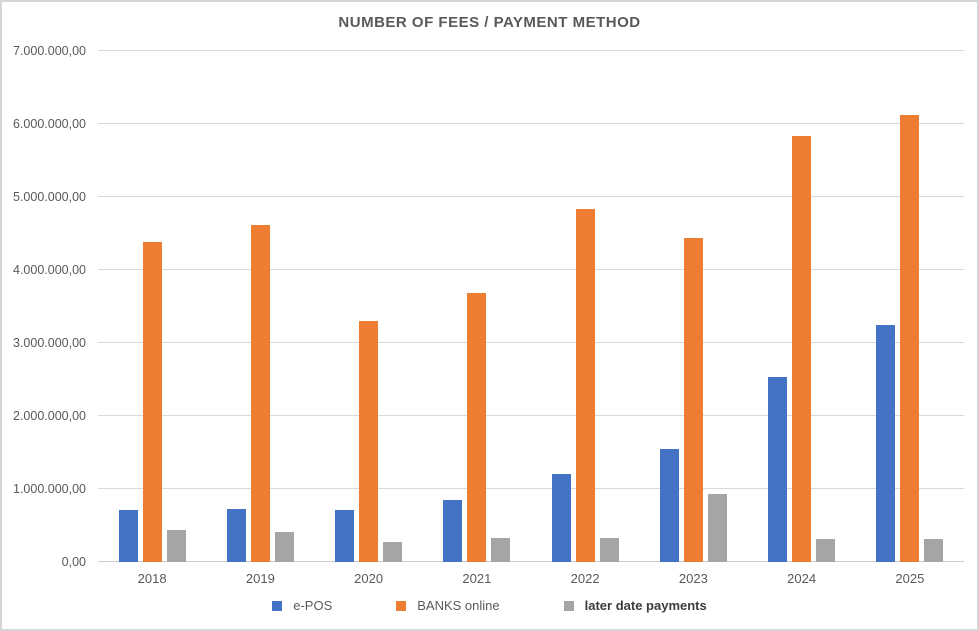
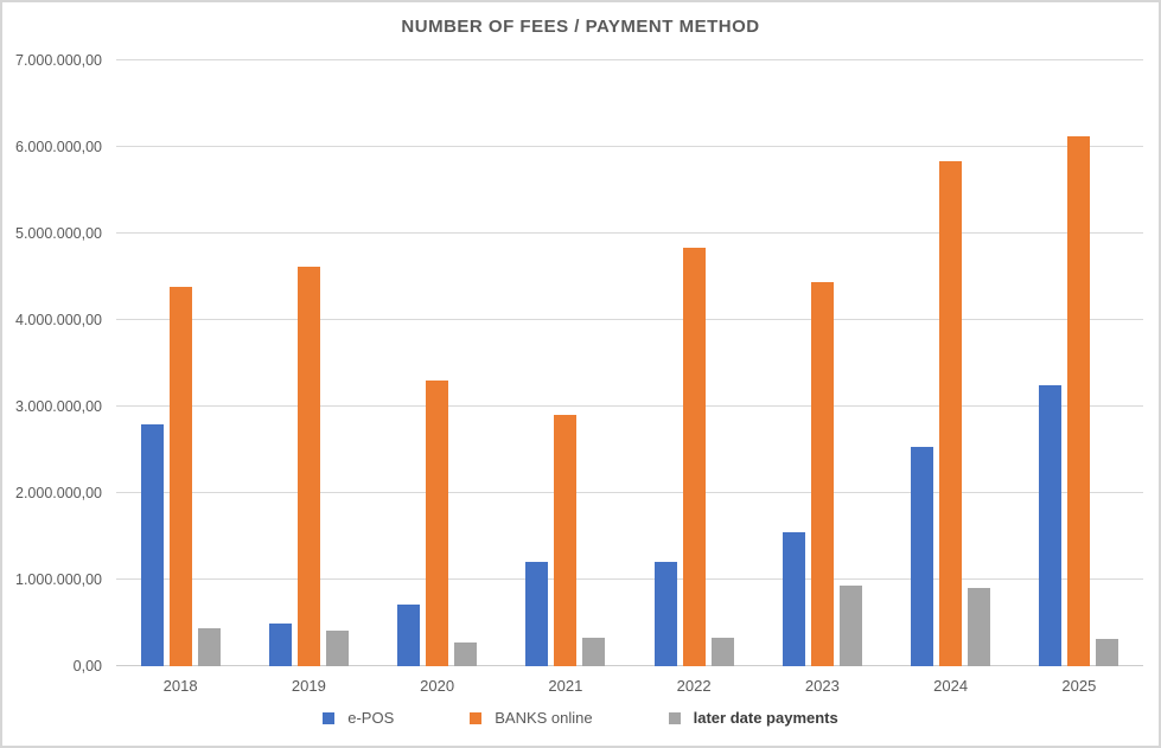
e-POS/2018: 700000 -> 2800000
e-POS/2019: 700000 -> 500000
e-POS/2021: 800000 -> 1200000
BANKS online/2021: 3700000 -> 2900000
later date payments/2024: 300000 -> 900000
